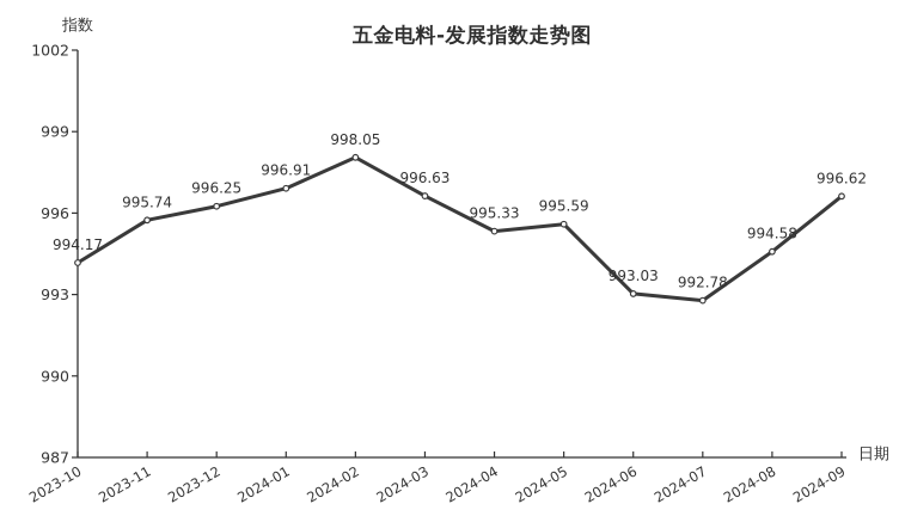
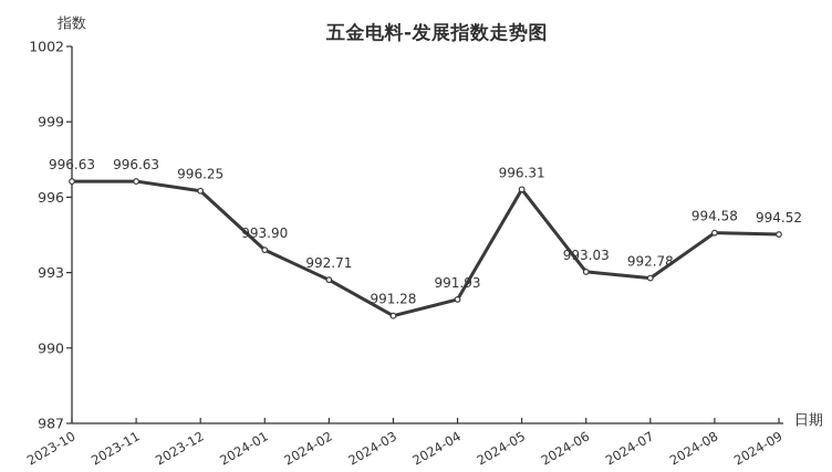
2023-10: 994.17 -> 996.63
2023-11: 995.74 -> 996.63
2024-01: 996.91 -> 993.90
2024-02: 998.05 -> 992.71
2024-03: 996.63 -> 991.28
2024-04: 995.33 -> 991.93
2024-05: 995.59 -> 996.31
2024-09: 996.62 -> 994.52
